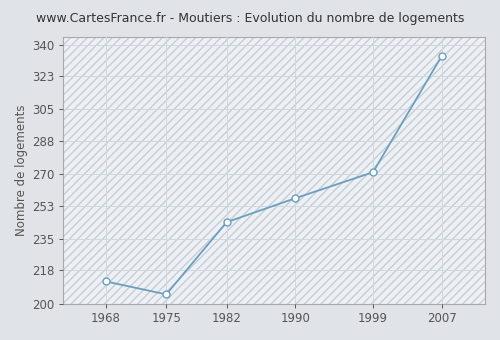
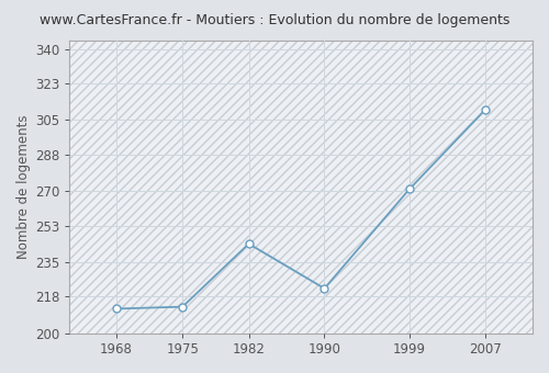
1975: 205 -> 213
1990: 257 -> 222
2007: 334 -> 310
